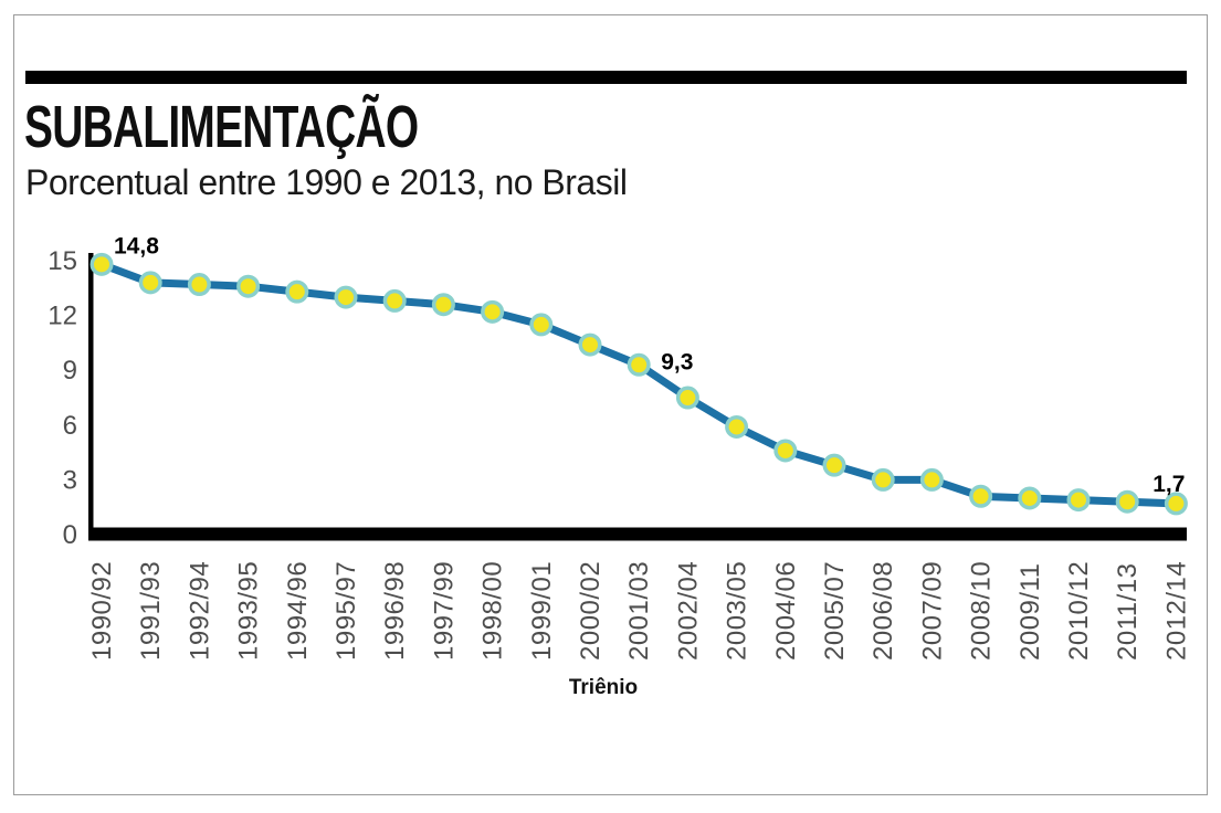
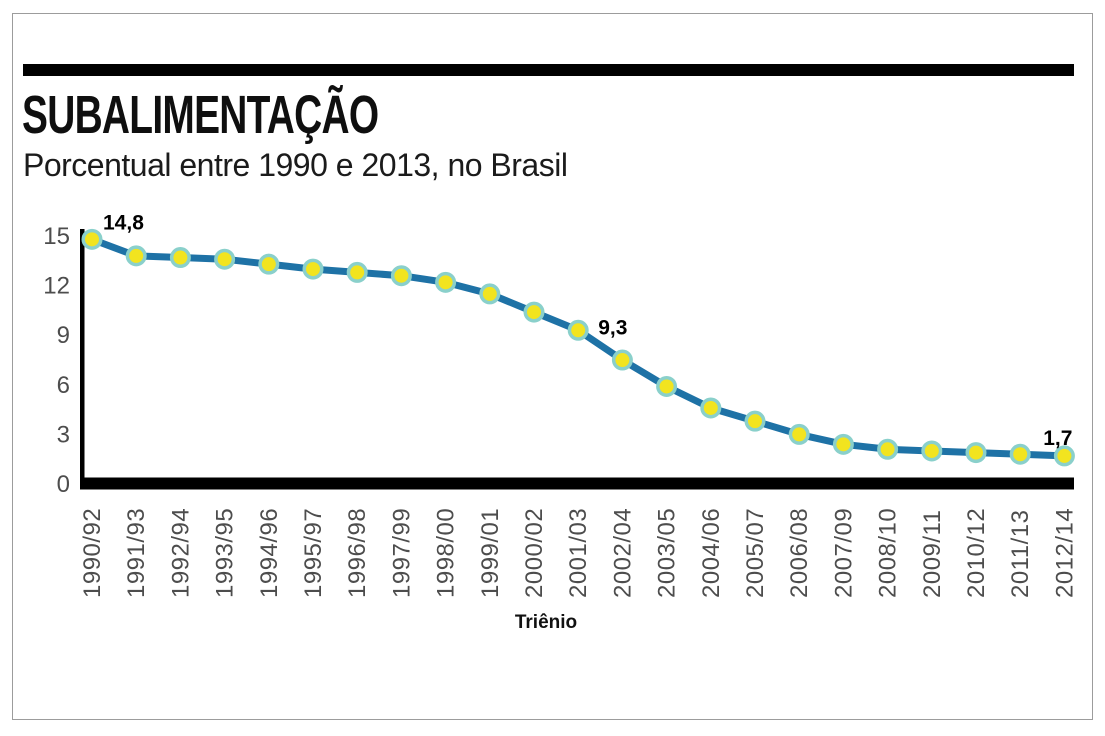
2007/09: 3.0 -> 2.4
